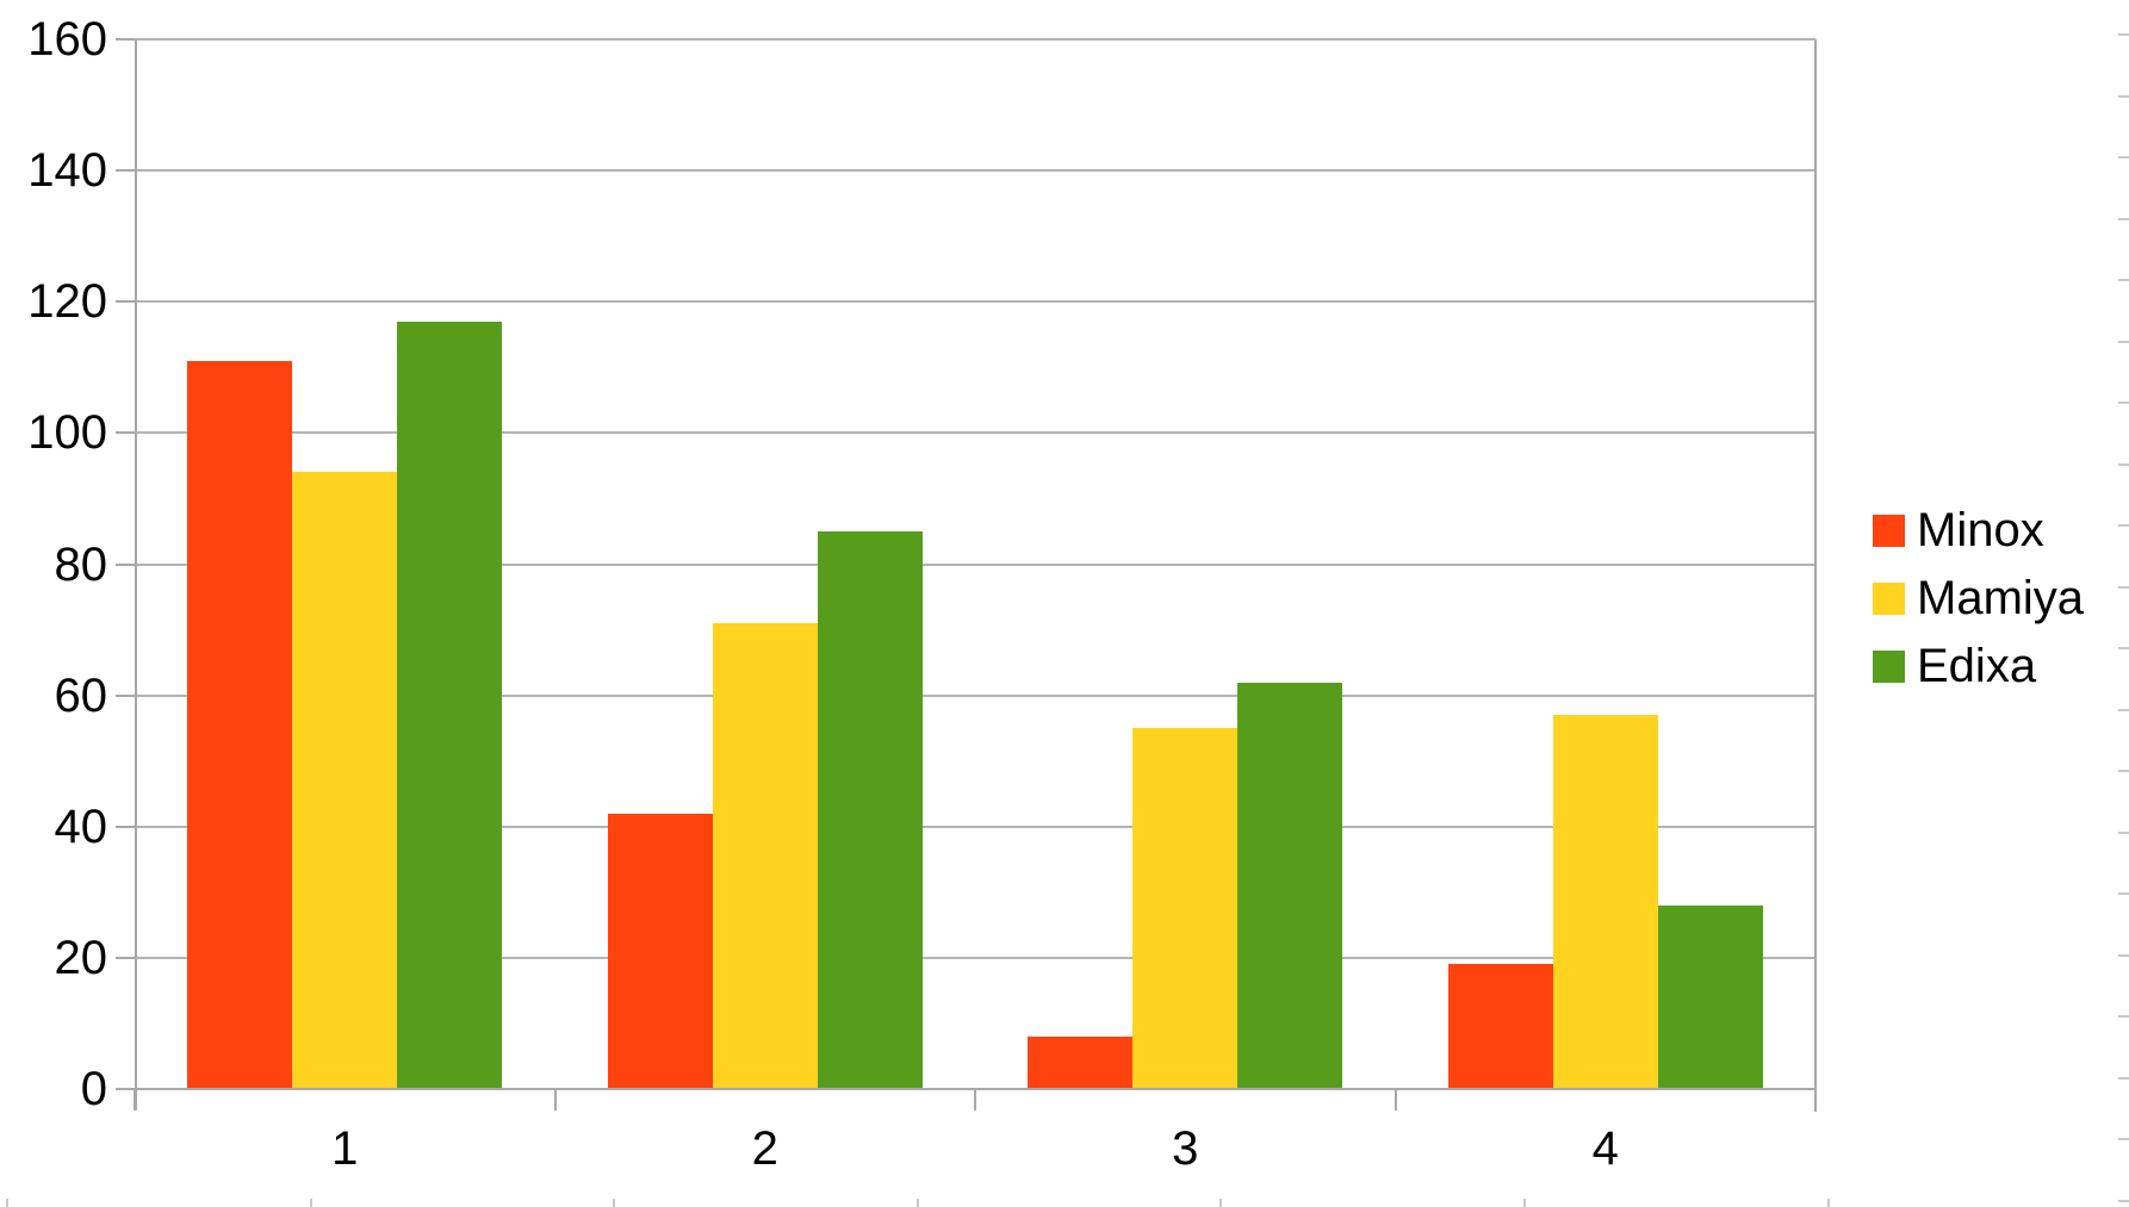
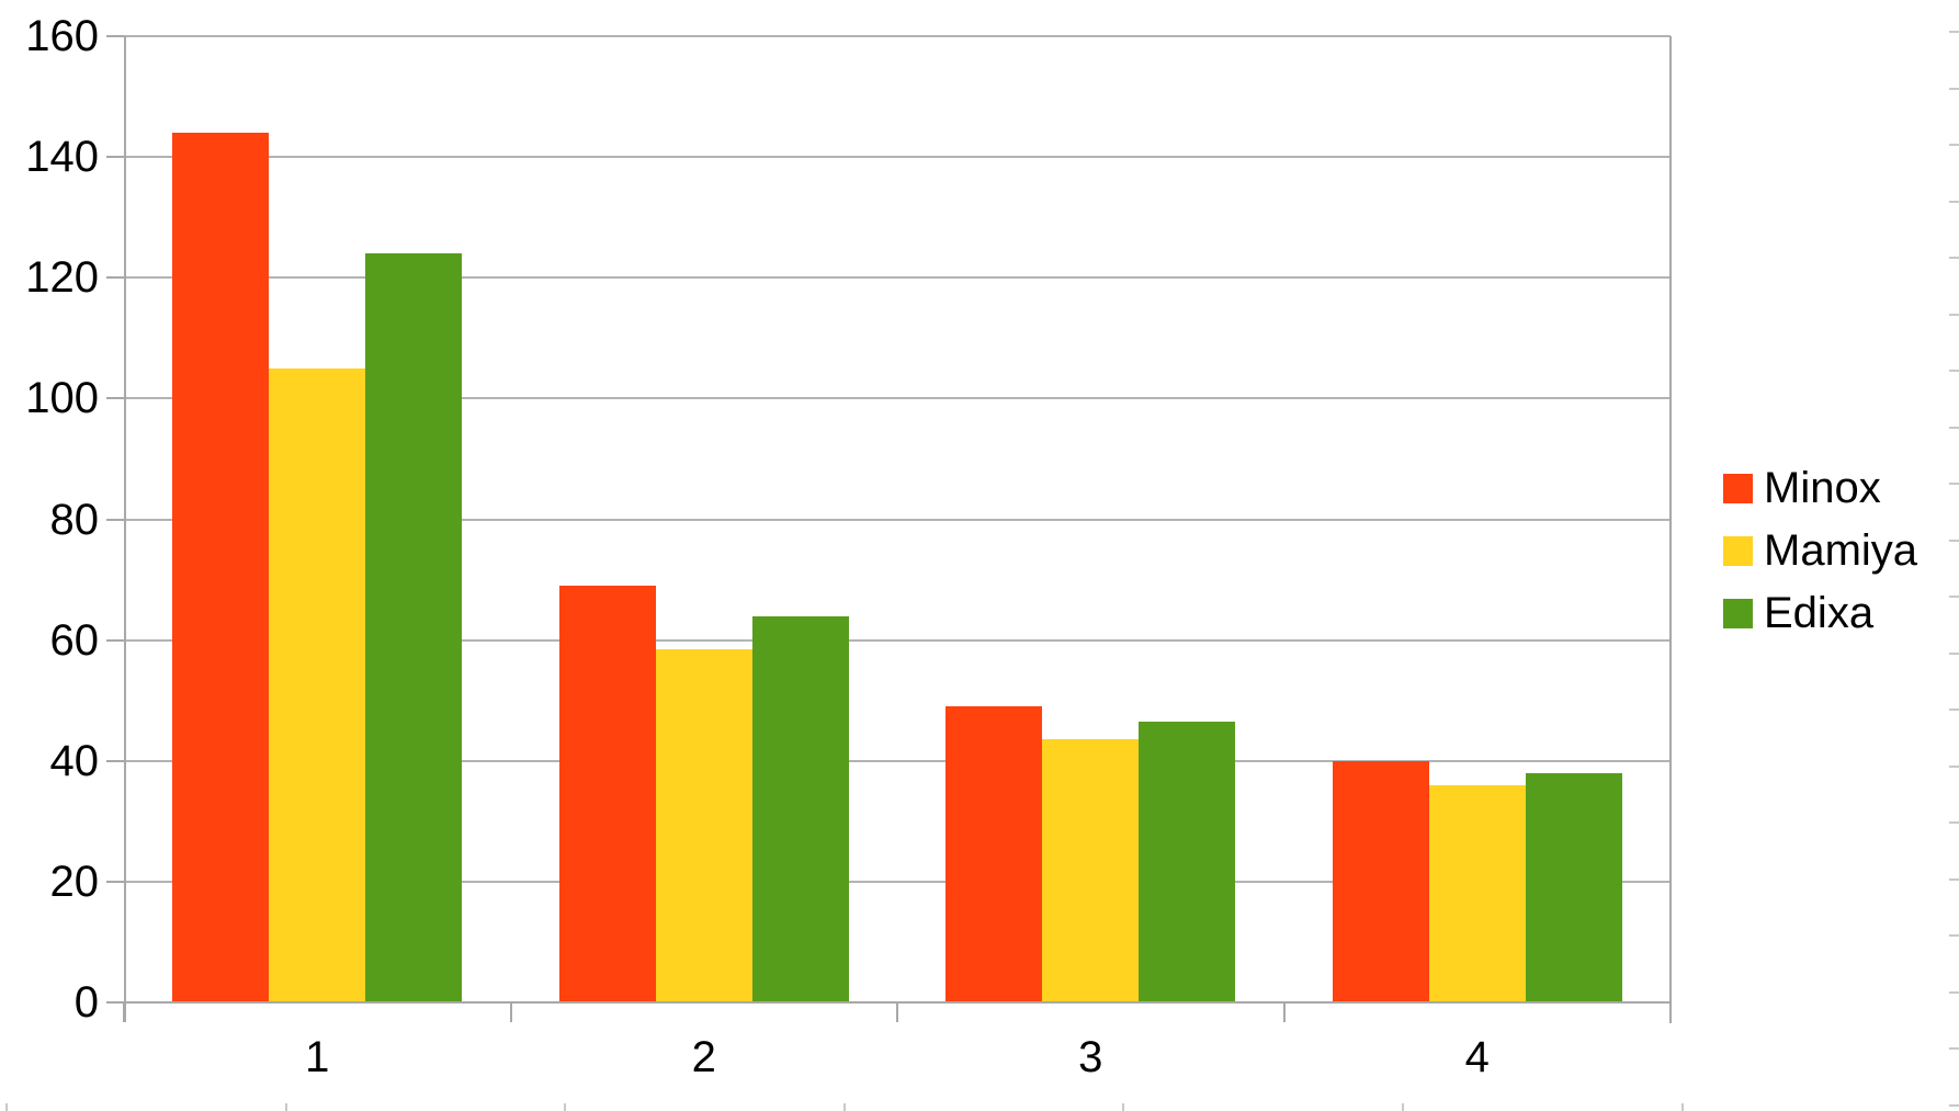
Minox/1: 111 -> 144
Mamiya/1: 94 -> 105
Edixa/1: 117 -> 124
Minox/2: 42 -> 69
Mamiya/2: 71 -> 58
Edixa/2: 85 -> 64
Minox/3: 8 -> 49
Mamiya/3: 55 -> 44
Edixa/3: 62 -> 46
Minox/4: 19 -> 40
Mamiya/4: 57 -> 36
Edixa/4: 28 -> 38
